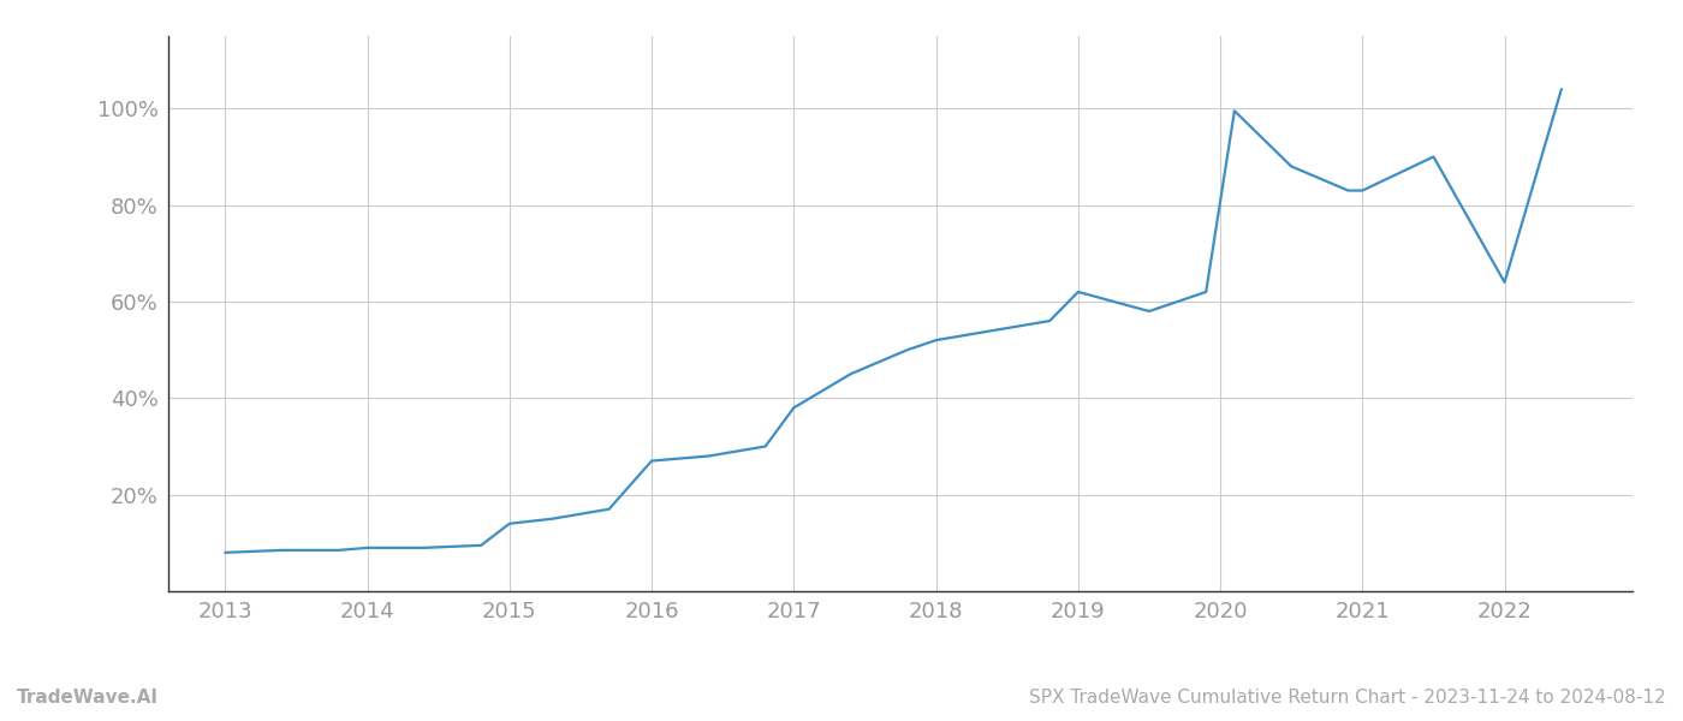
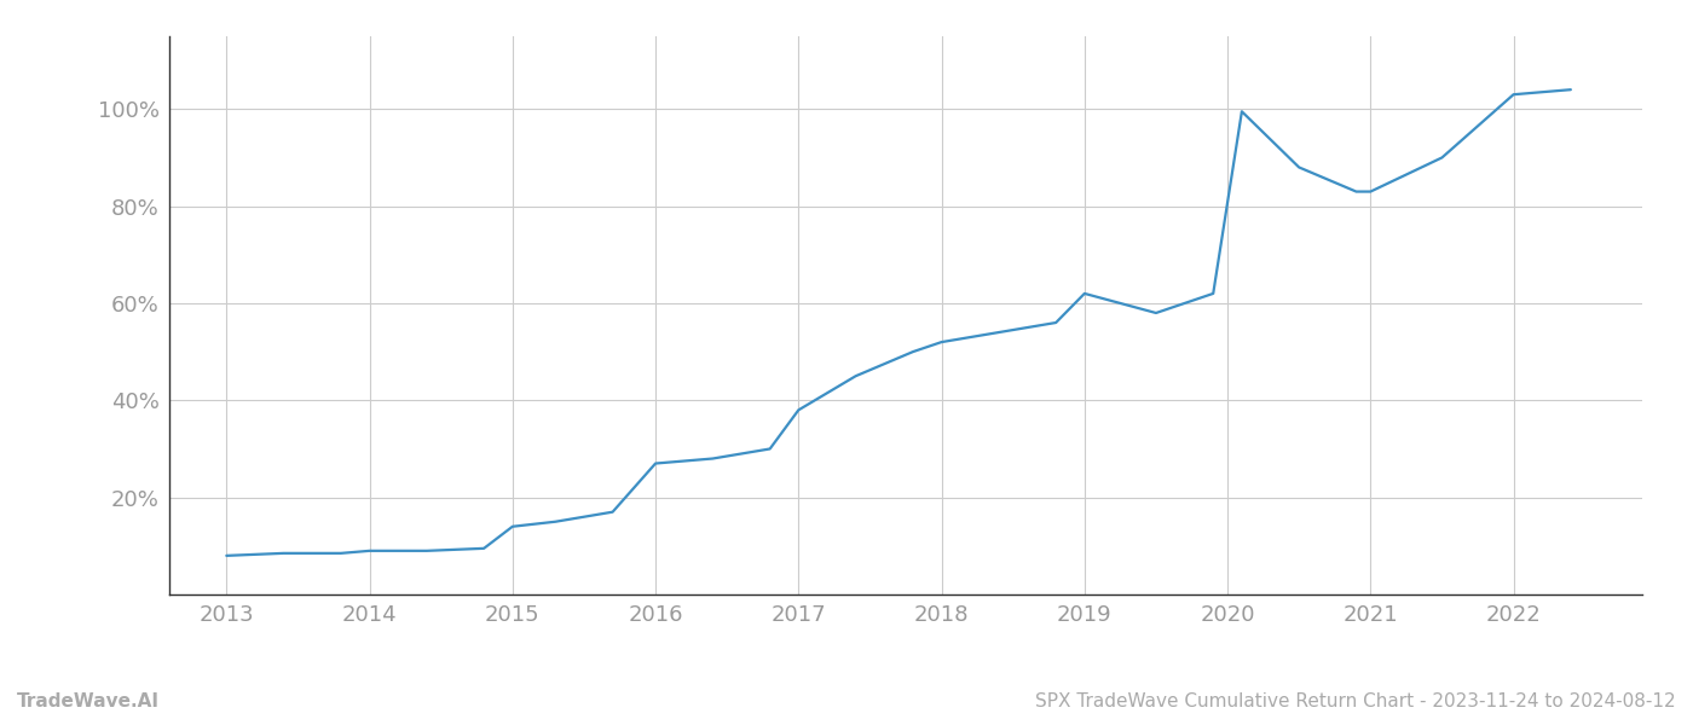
2022: 64.0% -> 103.0%
